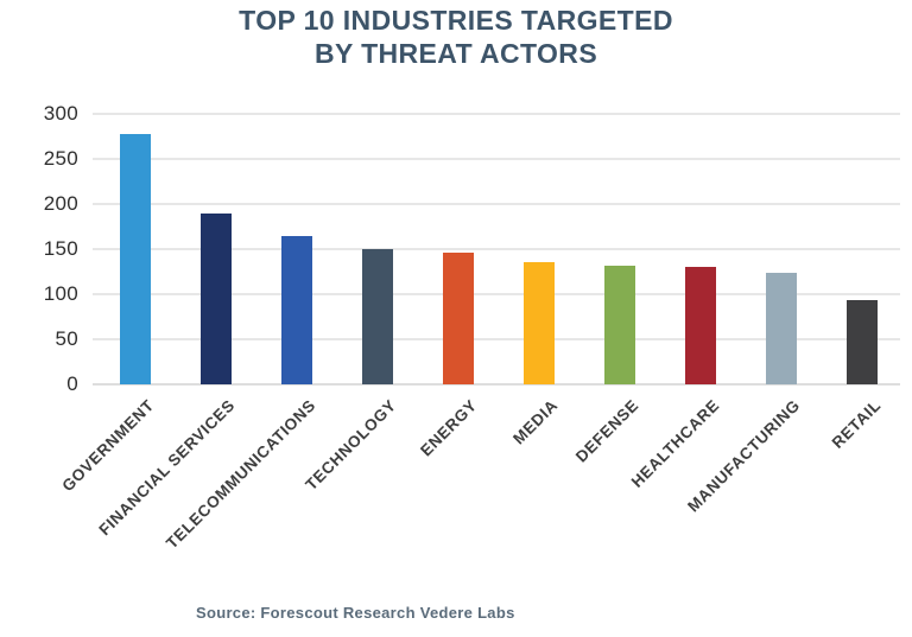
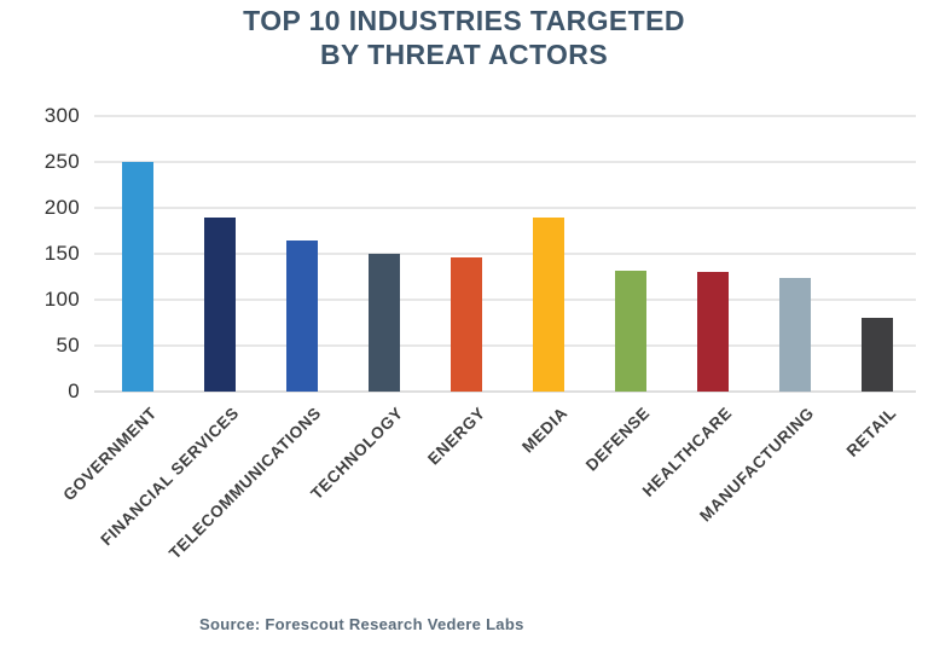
GOVERNMENT: 280 -> 250
MEDIA: 140 -> 190
RETAIL: 90 -> 80
